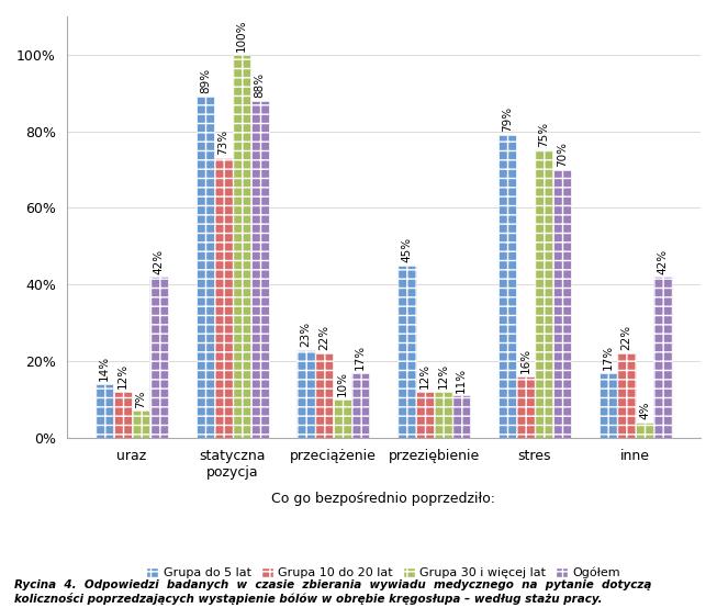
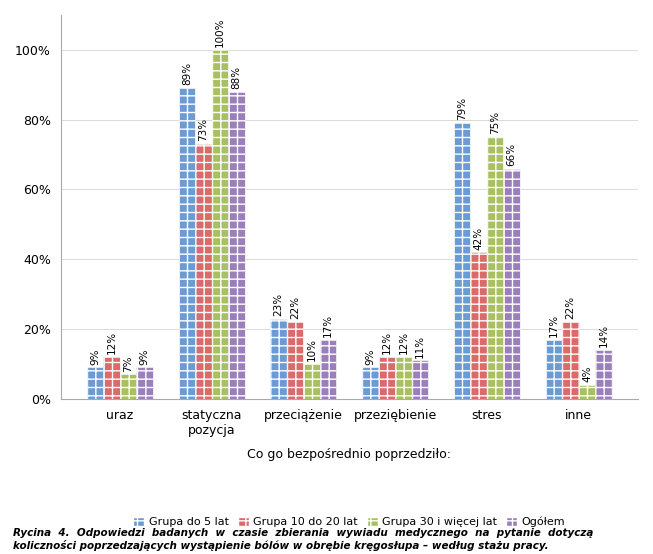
Grupa do 5 lat/uraz: 14% -> 9%
Ogółem/uraz: 42% -> 9%
Grupa do 5 lat/przeziębienie: 45% -> 9%
Grupa 10 do 20 lat/stres: 16% -> 42%
Ogółem/stres: 70% -> 66%
Ogółem/inne: 42% -> 14%
